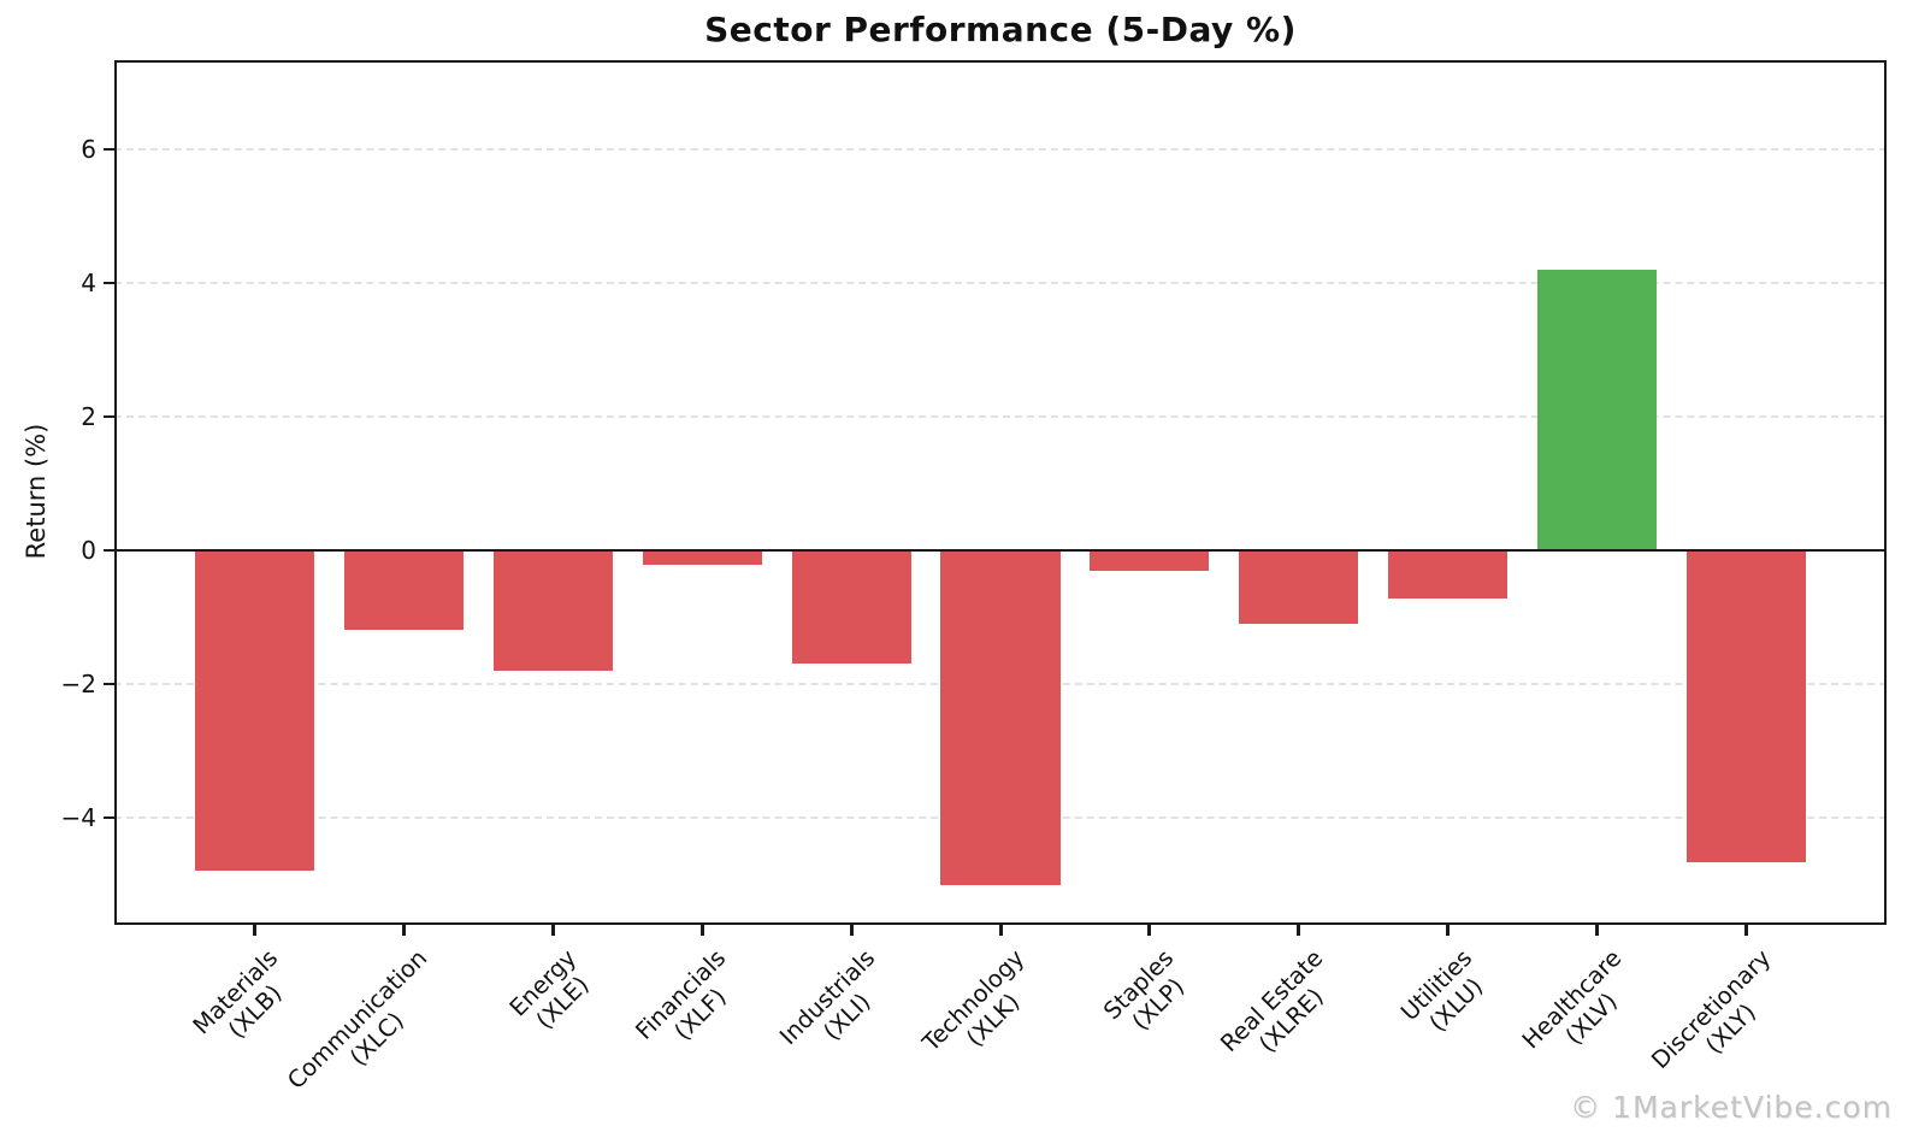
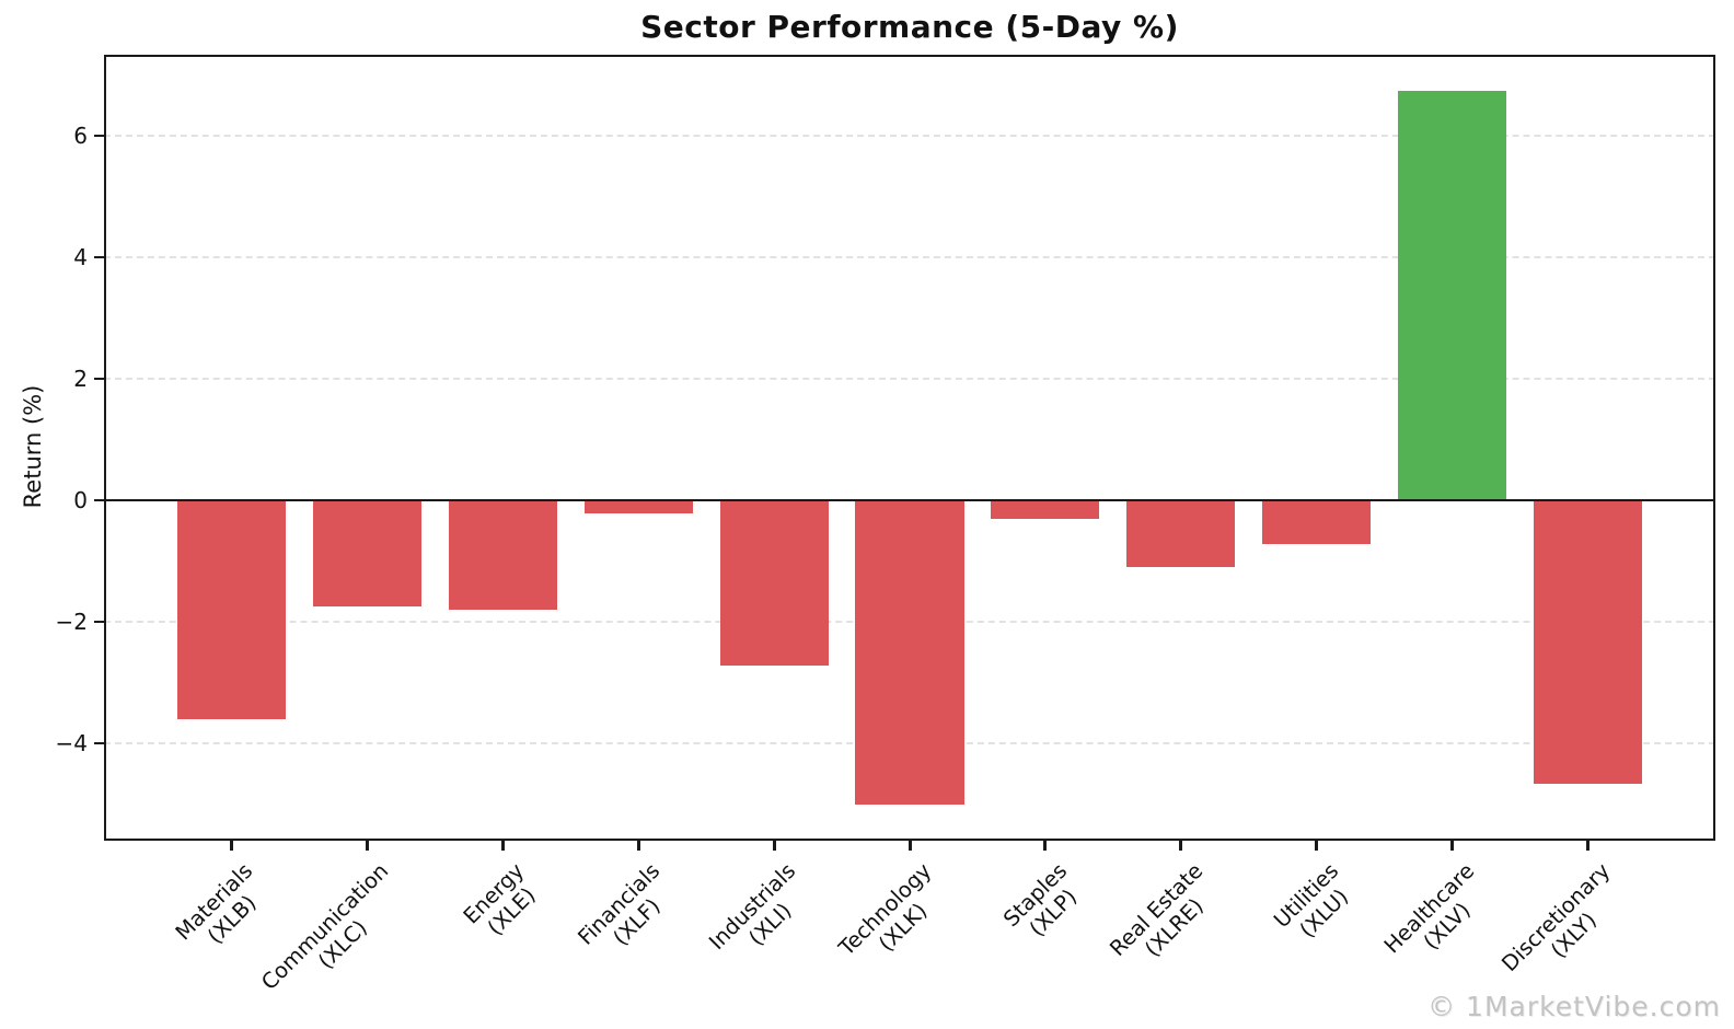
Materials (XLB): -4.8 -> -3.6
Communication (XLC): -1.2 -> -1.8
Industrials (XLI): -1.7 -> -2.7
Healthcare (XLV): 4.2 -> 6.7
